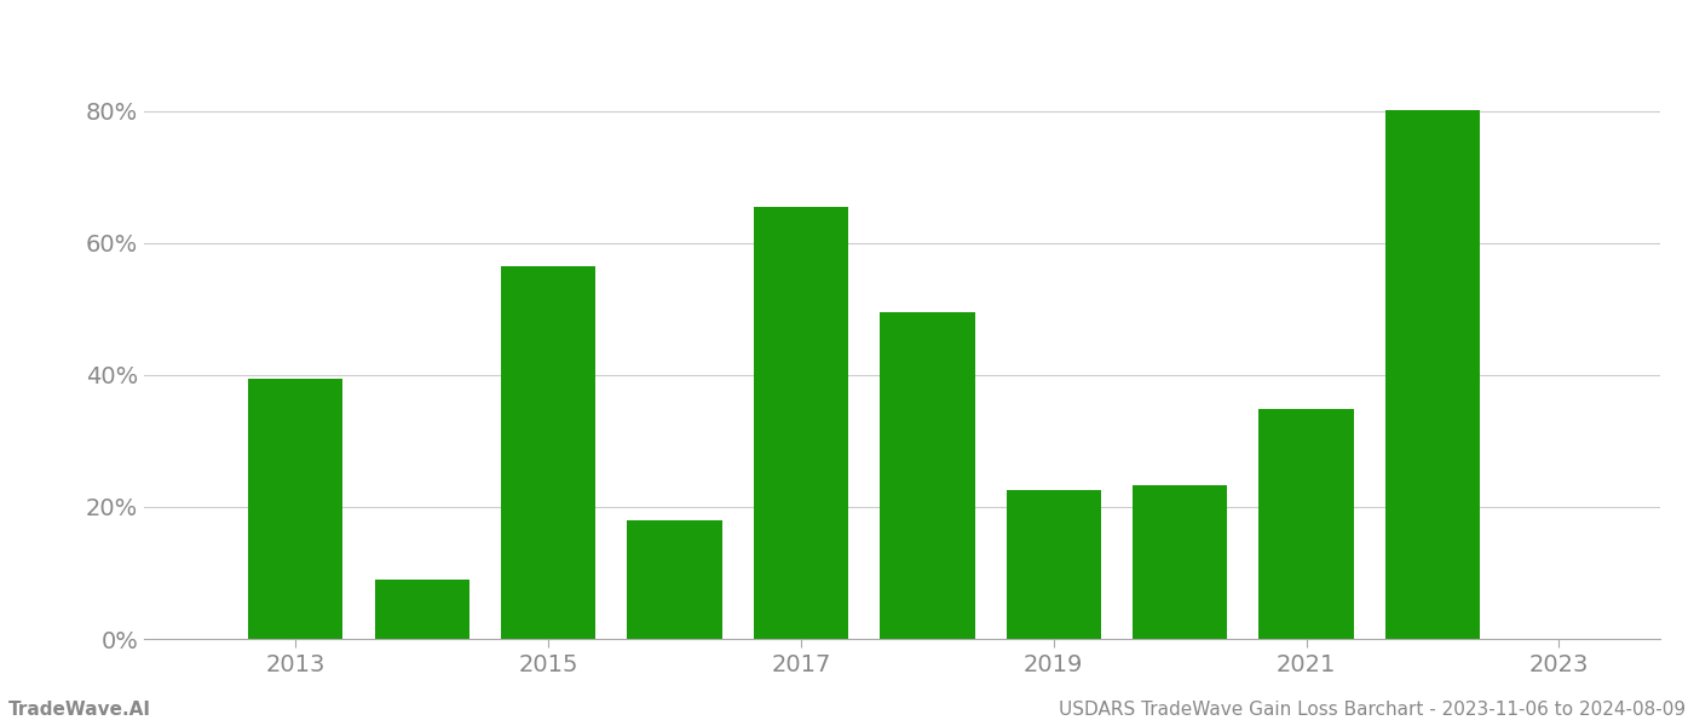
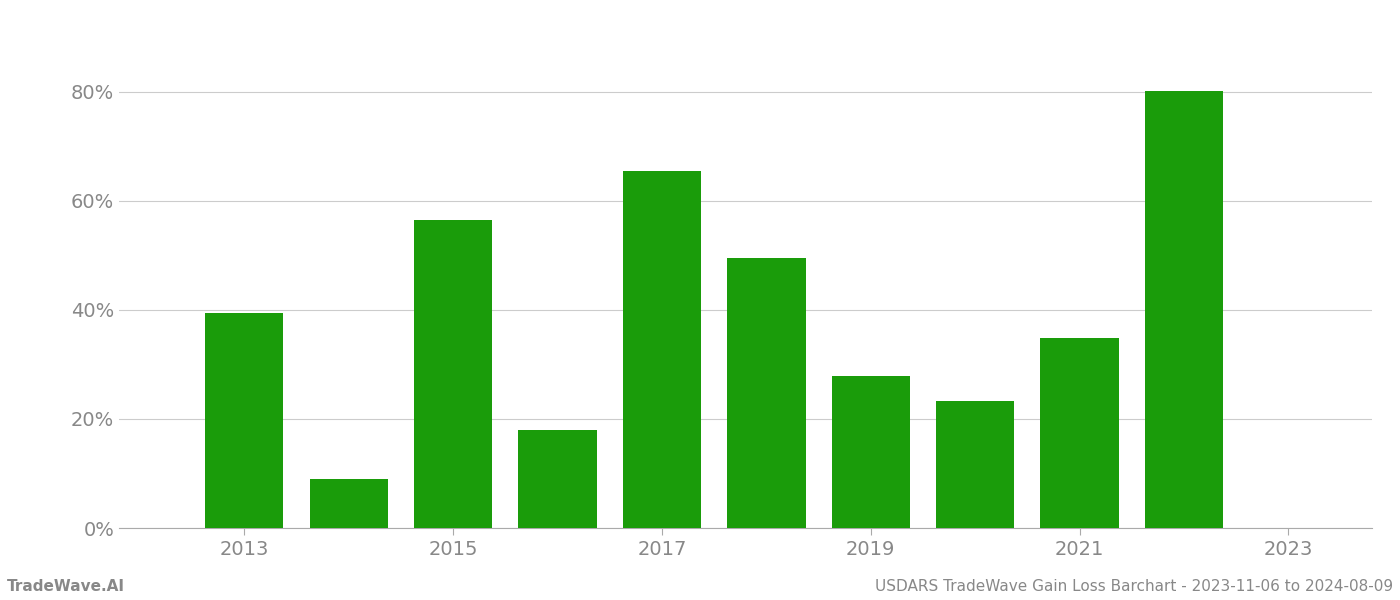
2019: 22.5% -> 27.8%
